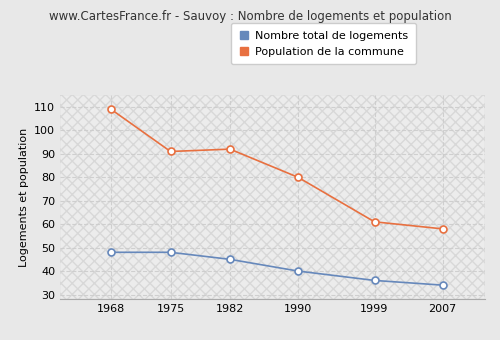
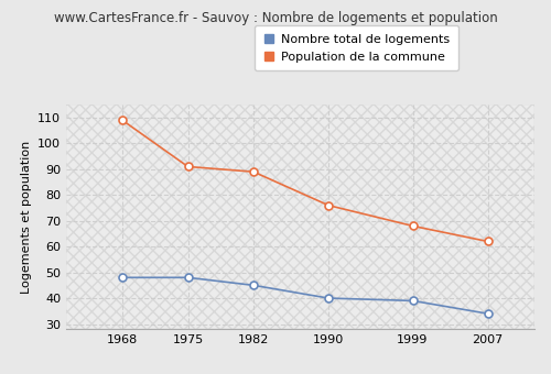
Population de la commune/1982: 92 -> 89
Population de la commune/1990: 80 -> 76
Nombre total de logements/1999: 36 -> 39
Population de la commune/1999: 61 -> 68
Population de la commune/2007: 58 -> 62
